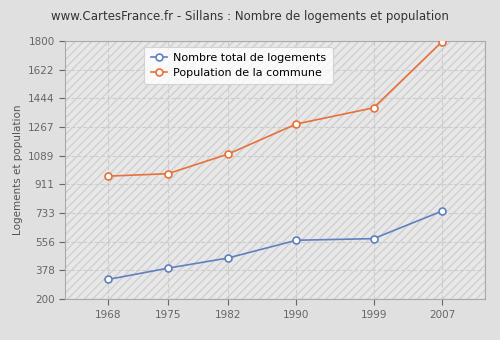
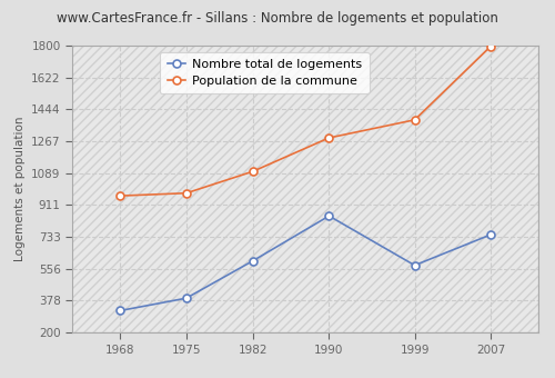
Nombre total de logements/1982: 460 -> 600
Nombre total de logements/1990: 560 -> 850
